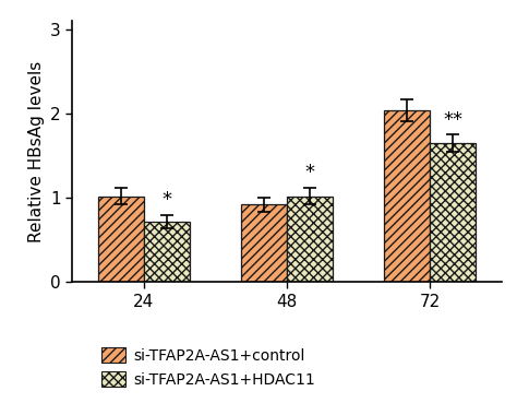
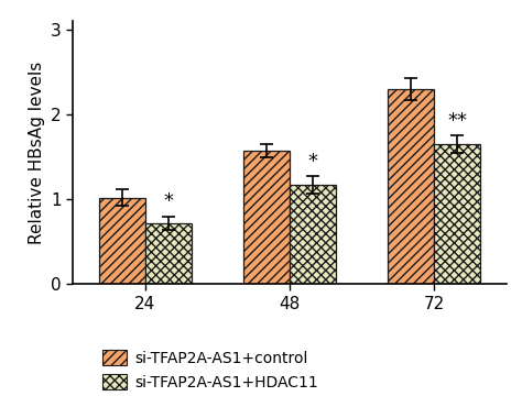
si-TFAP2A-AS1+control/48: 0.92 -> 1.57
si-TFAP2A-AS1+HDAC11/48: 1.02 -> 1.17
si-TFAP2A-AS1+control/72: 2.04 -> 2.30
